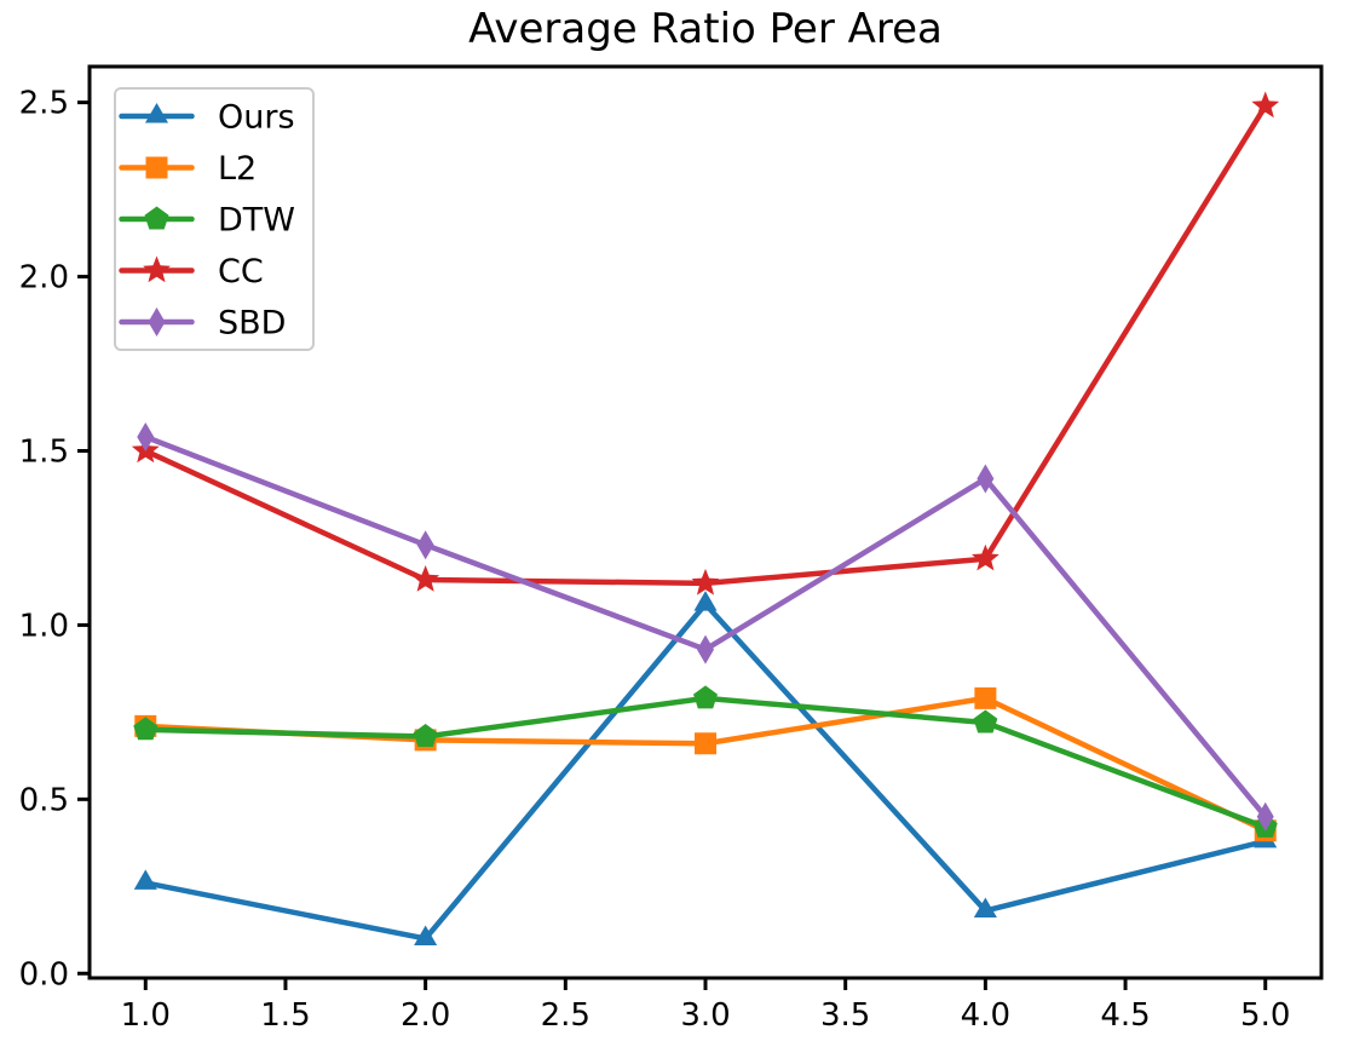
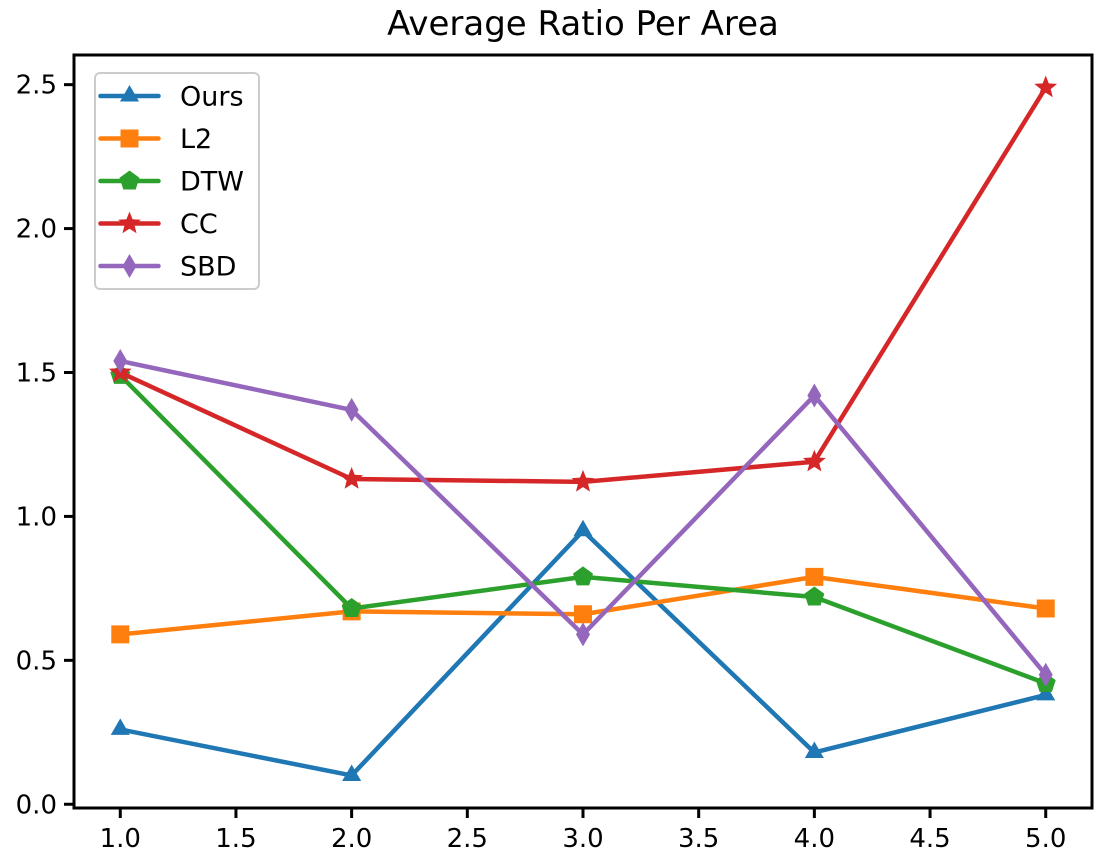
L2/1.0: 0.71 -> 0.59
DTW/1.0: 0.70 -> 1.49
SBD/2.0: 1.23 -> 1.37
Ours/3.0: 1.06 -> 0.95
SBD/3.0: 0.93 -> 0.59
L2/5.0: 0.41 -> 0.68
